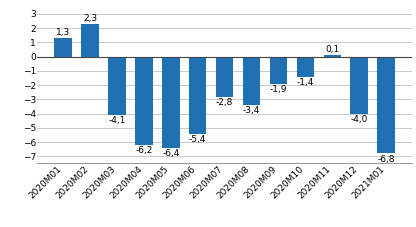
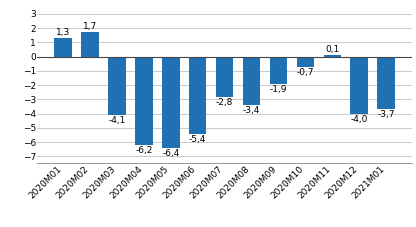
2020M02: 2,3 -> 1,7
2020M10: -1,4 -> -0,7
2021M01: -6,8 -> -3,7
